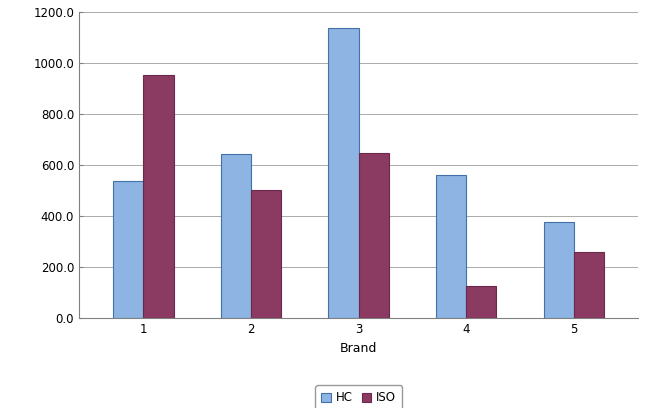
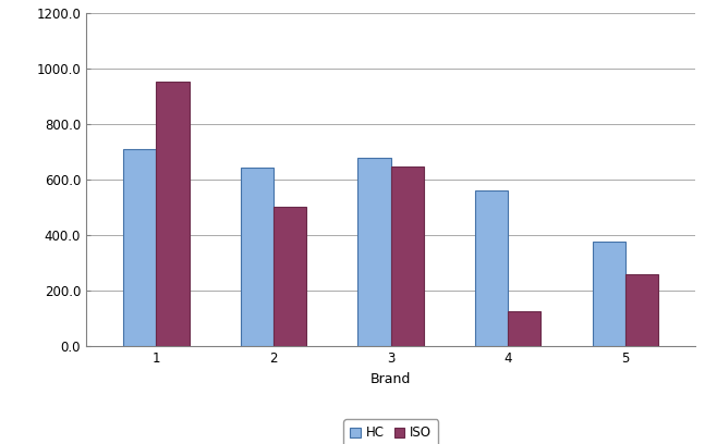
HC/1: 540 -> 710
HC/3: 1140 -> 680
